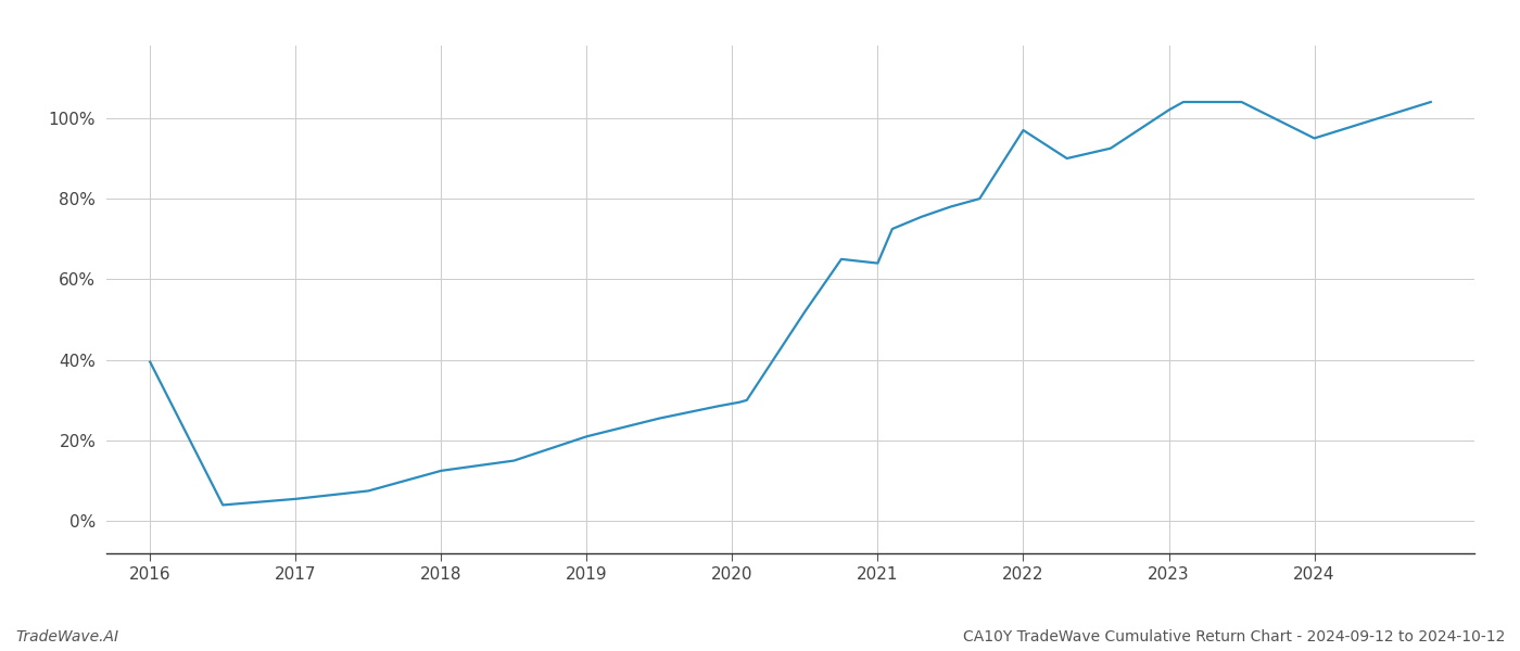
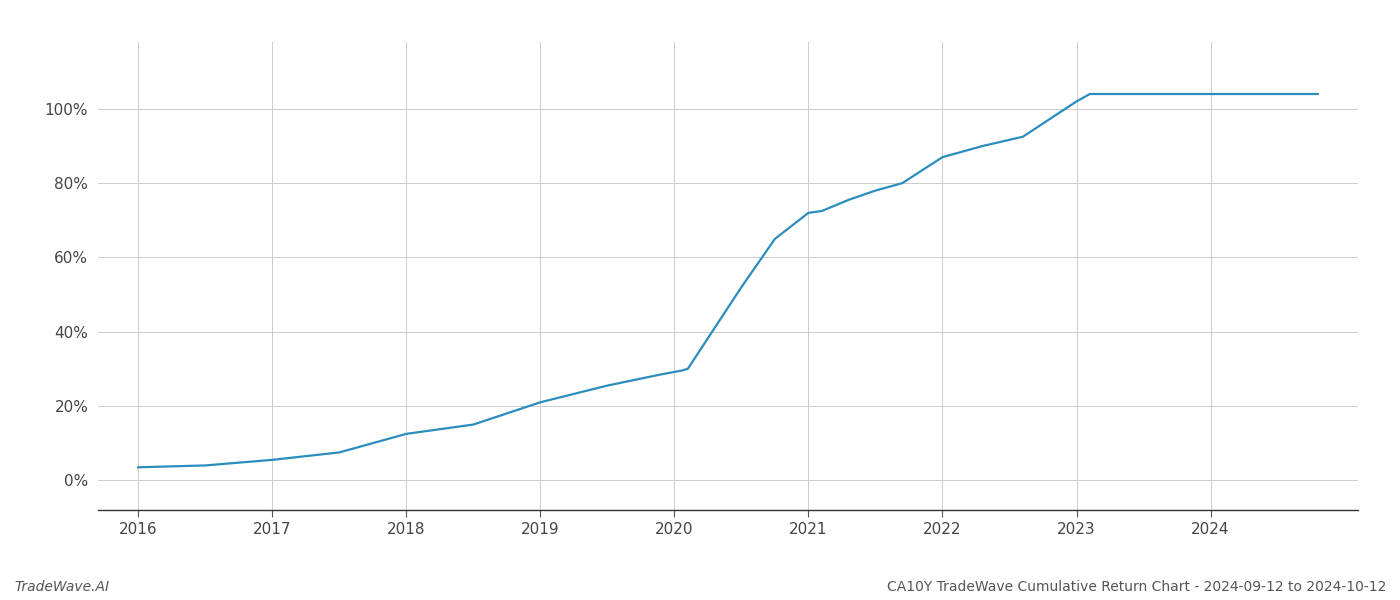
2016: 39.5% -> 3.5%
2021: 64.0% -> 72.0%
2022: 97.0% -> 87.0%
2024: 95.0% -> 104.0%
